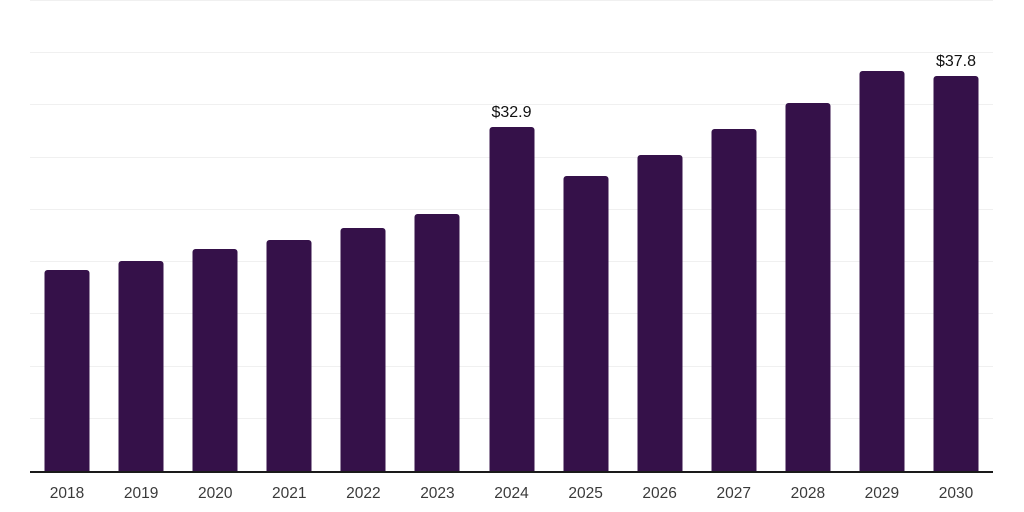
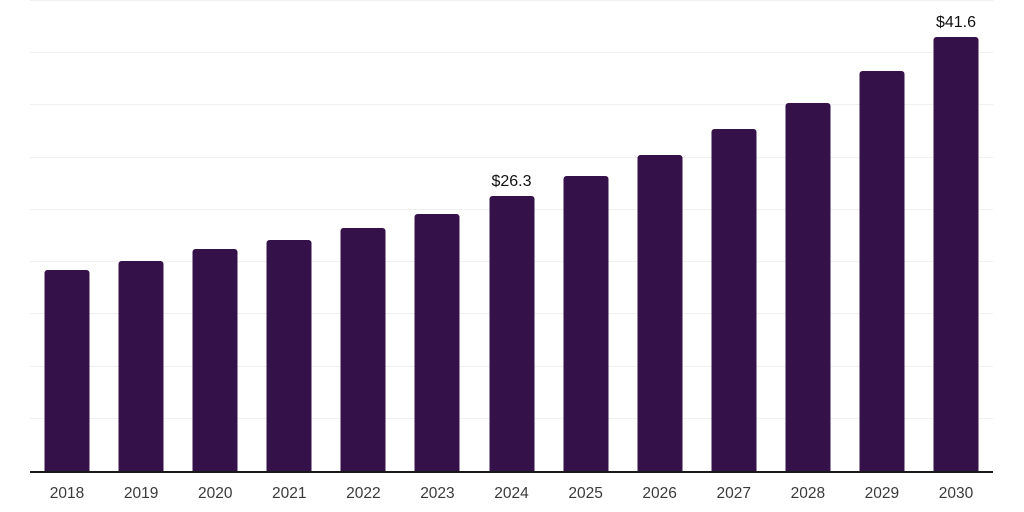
2024: $32.9 -> $26.3
2030: $37.8 -> $41.6
